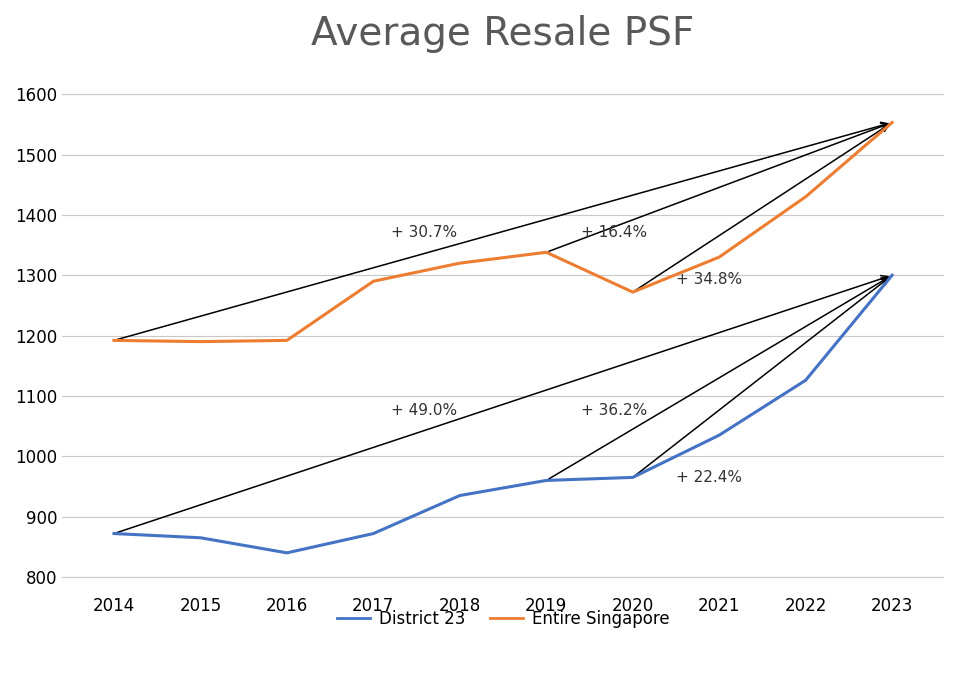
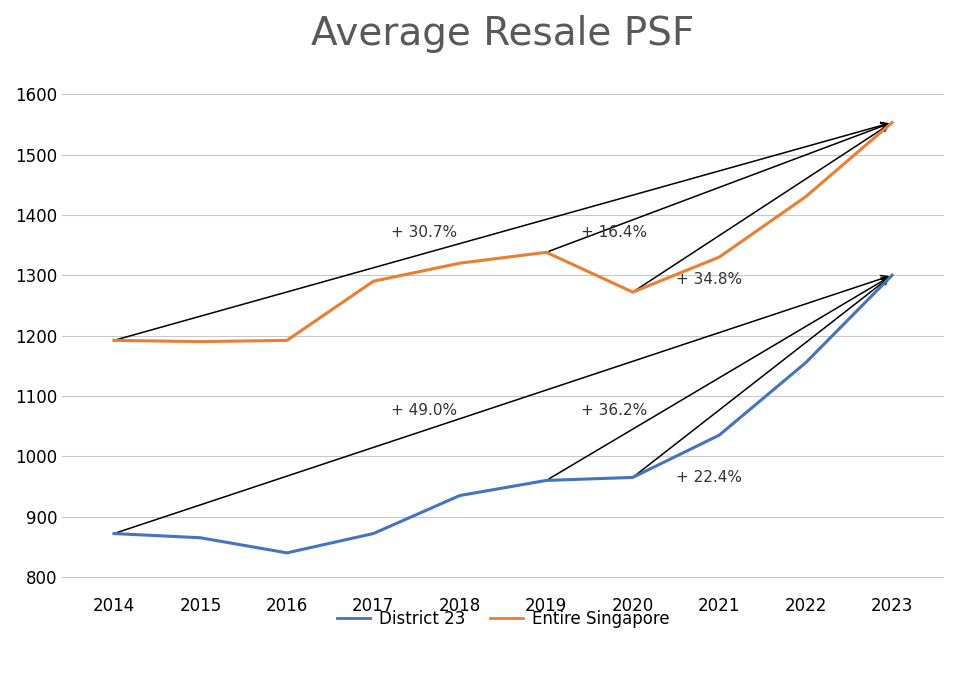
District 23/2022: 1126 -> 1155
